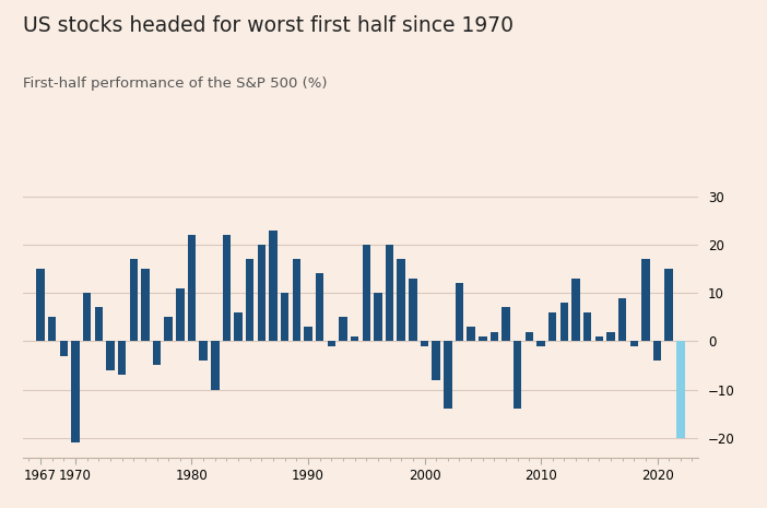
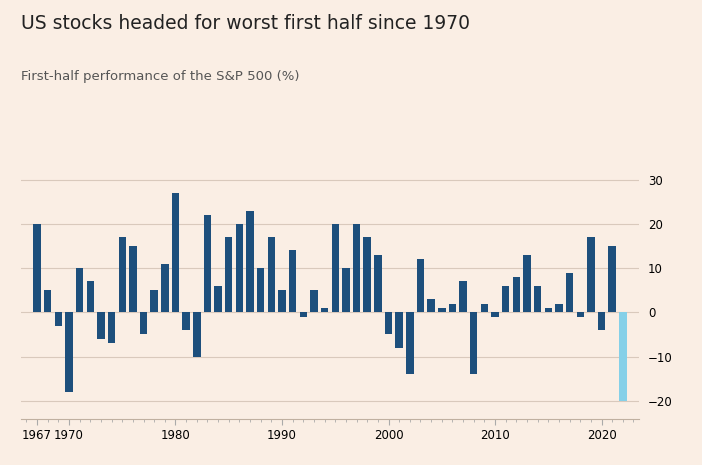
1967: 15 -> 20
1970: -21 -> -18
1980: 22 -> 27
1990: 3 -> 5
2000: -1 -> -5
